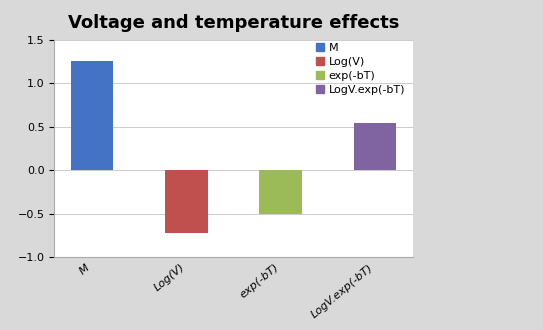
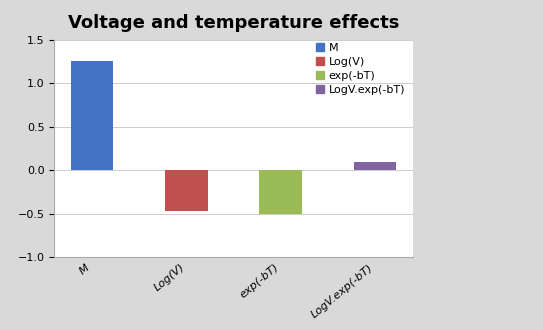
Log(V): -0.72 -> -0.47
LogV.exp(-bT): 0.54 -> 0.10
